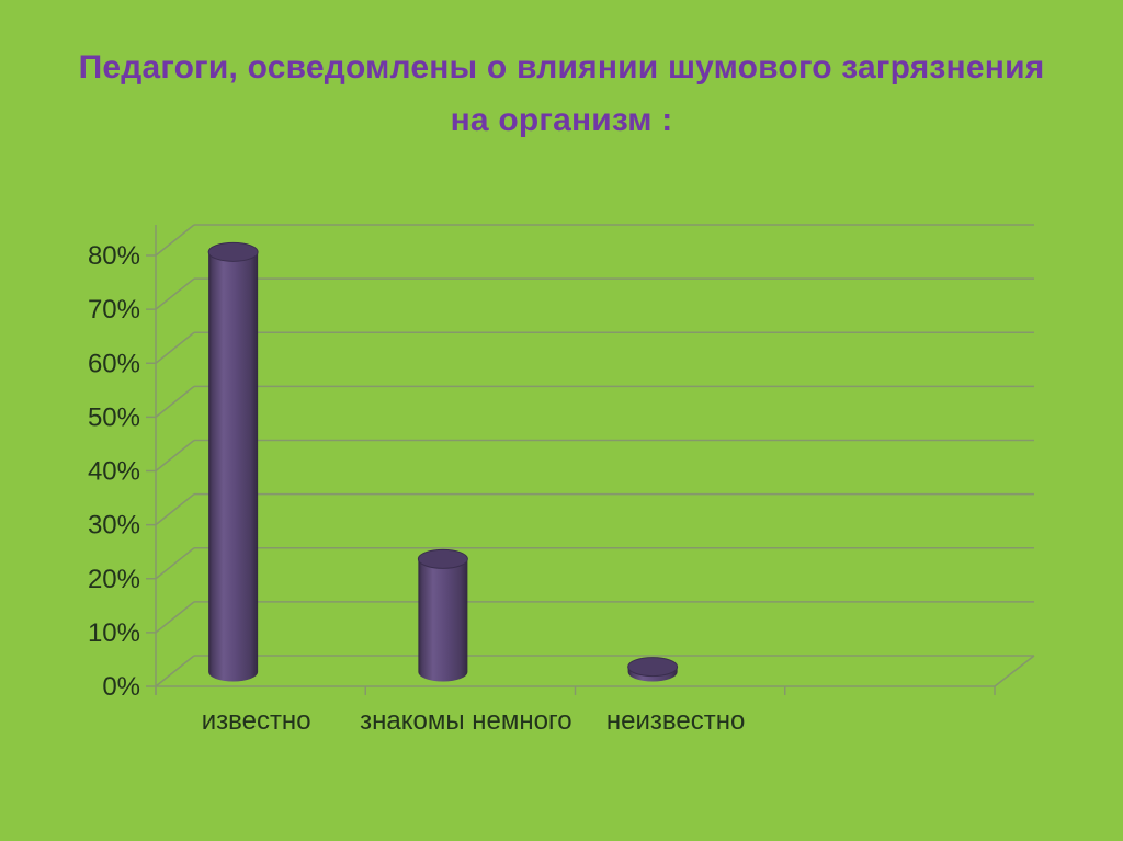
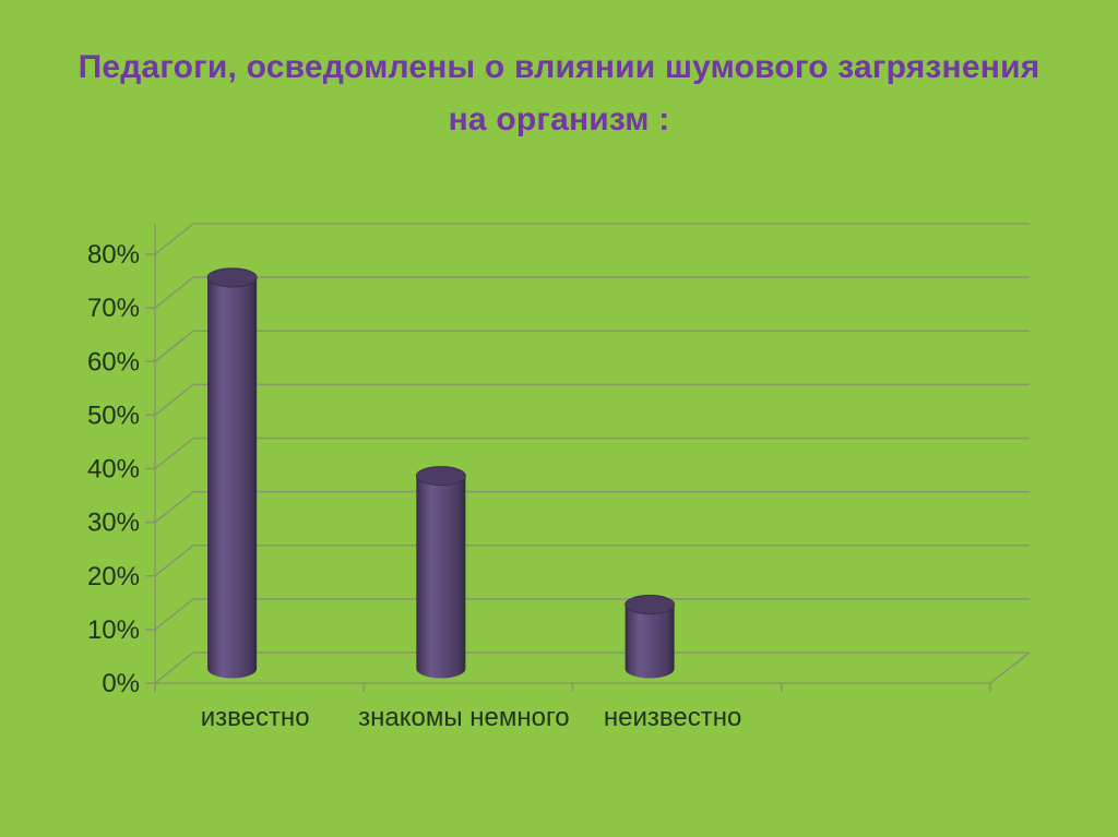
известно: 78% -> 73%
знакомы немного: 21% -> 36%
неизвестно: 1% -> 12%
